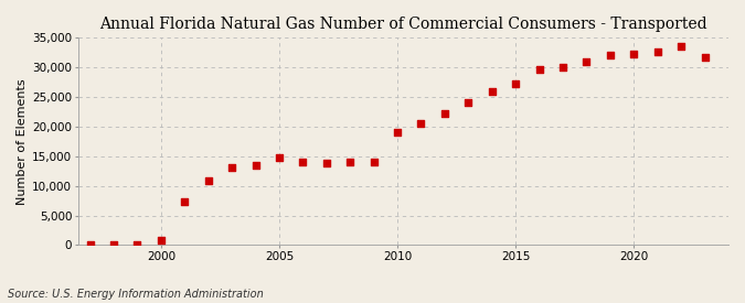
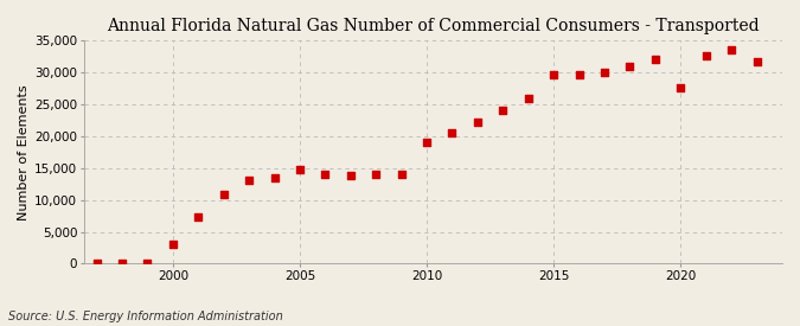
2000: 800 -> 3,000
2015: 27,300 -> 29,600
2020: 32,200 -> 27,600
